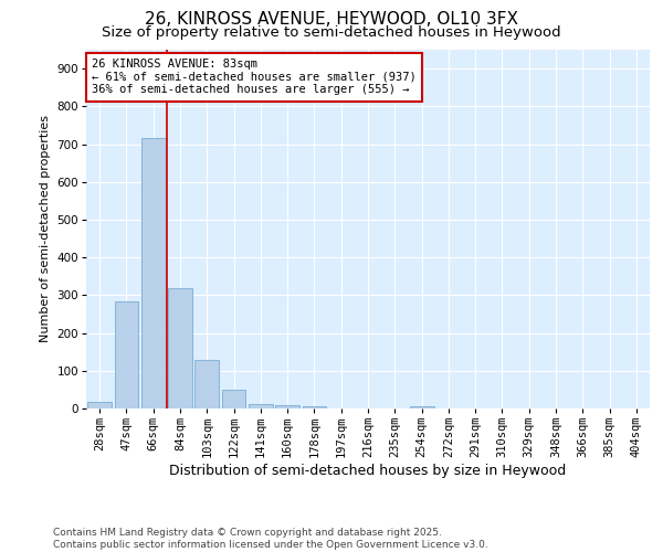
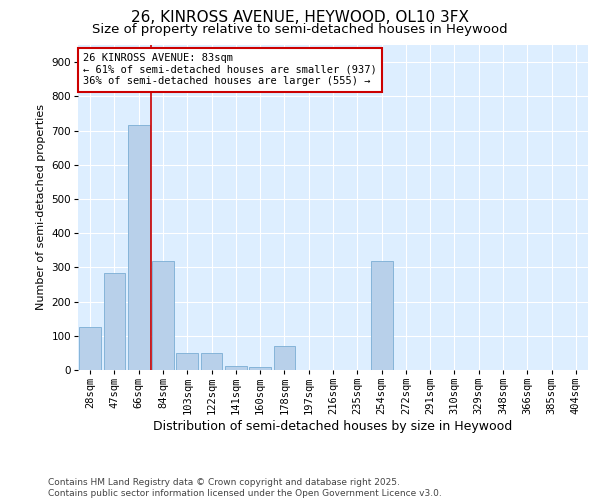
28sqm: 18 -> 125
103sqm: 130 -> 50
178sqm: 5 -> 70
254sqm: 5 -> 320
